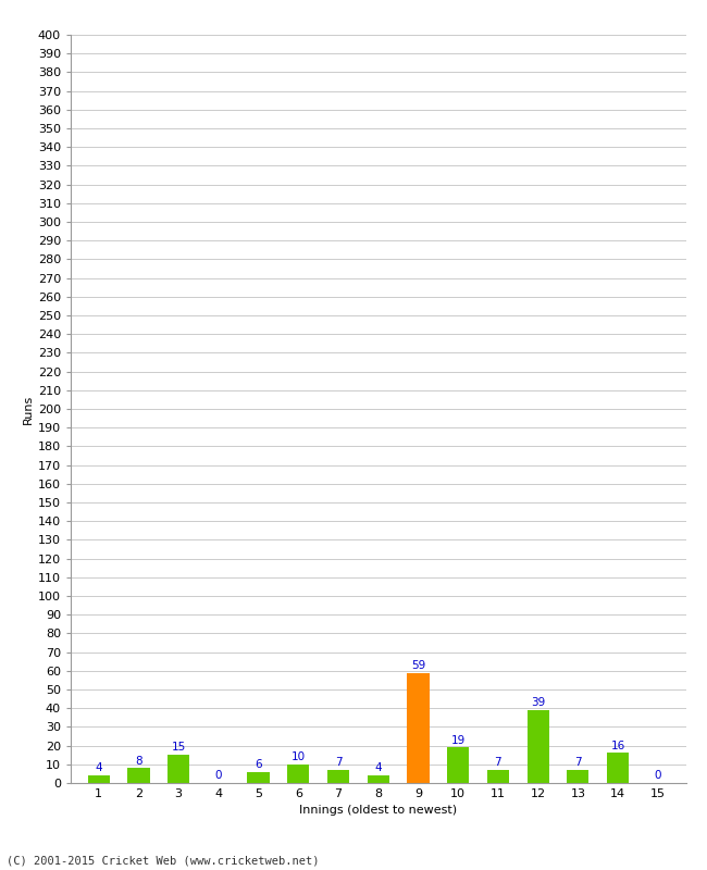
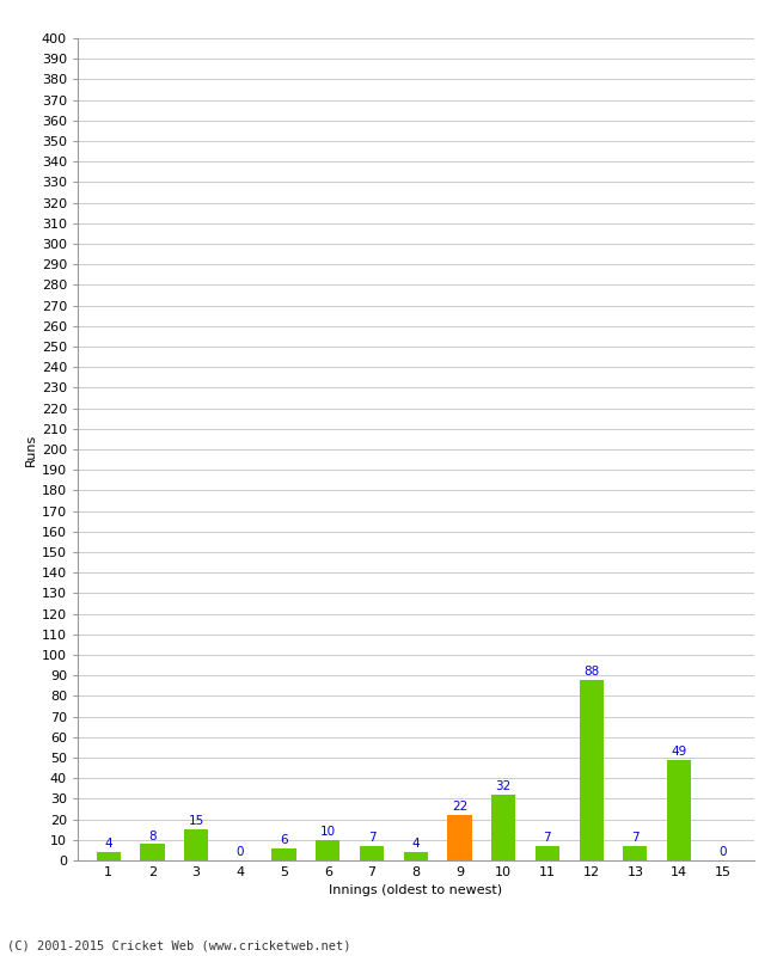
9: 59 -> 22
10: 19 -> 32
12: 39 -> 88
14: 16 -> 49
